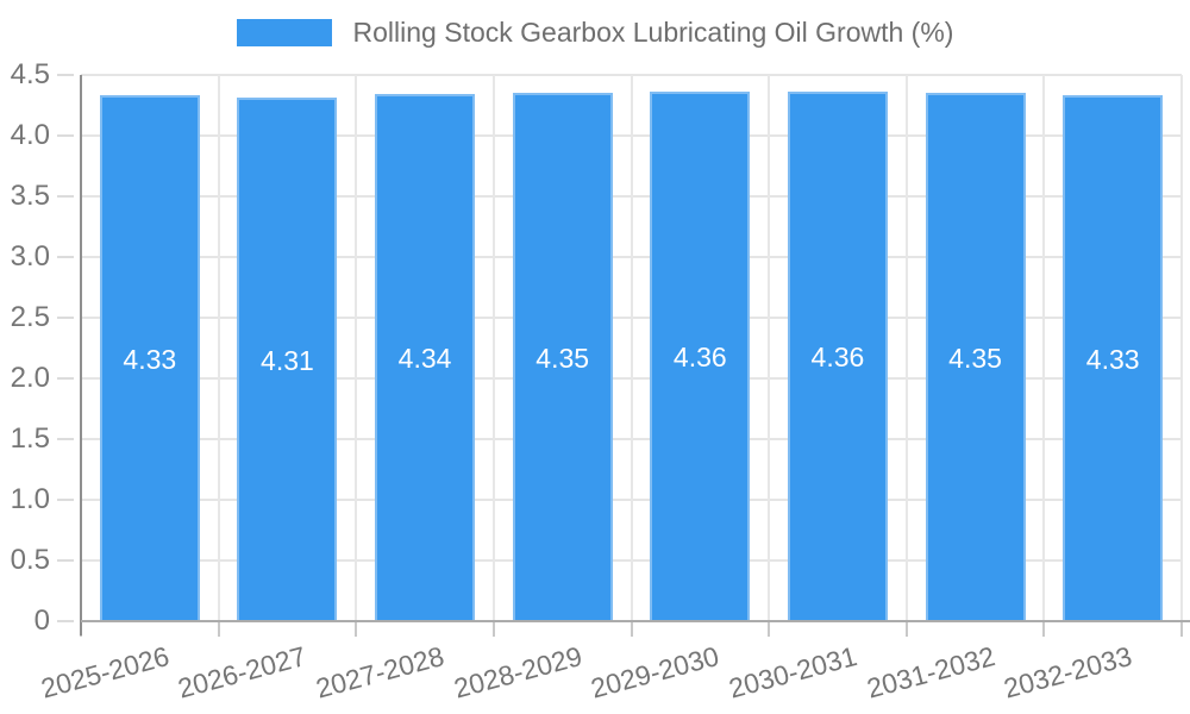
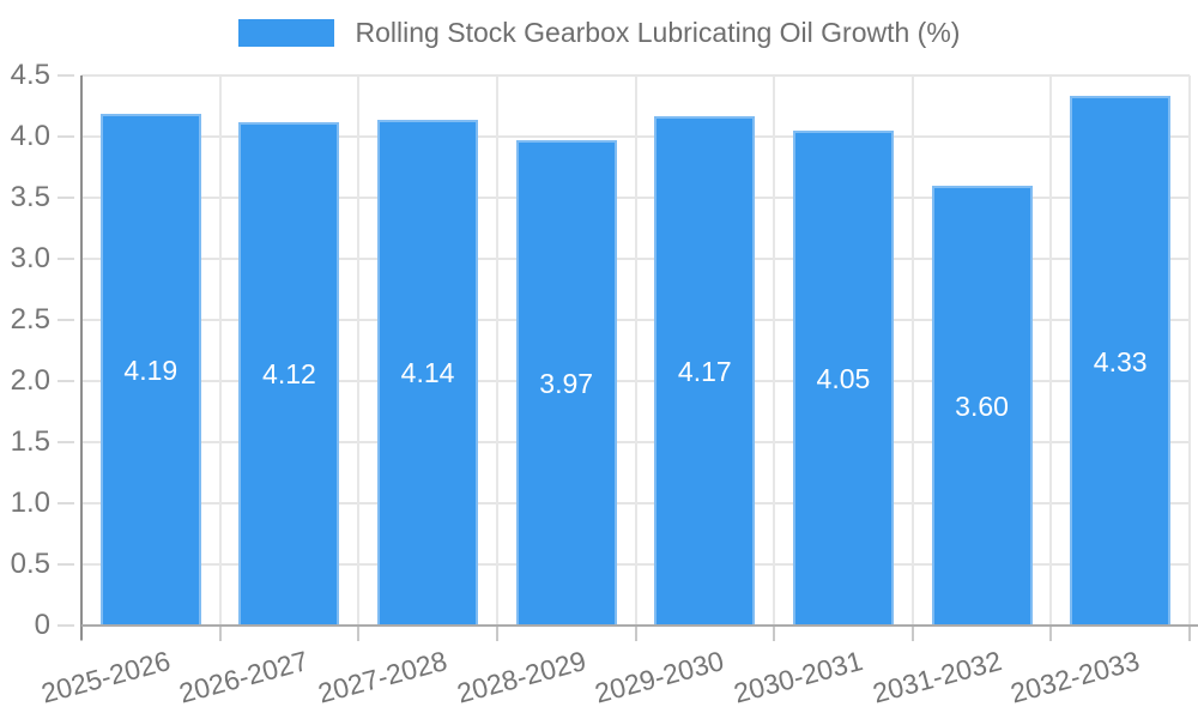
2025-2026: 4.33 -> 4.19
2026-2027: 4.31 -> 4.12
2027-2028: 4.34 -> 4.14
2028-2029: 4.35 -> 3.97
2029-2030: 4.36 -> 4.17
2030-2031: 4.36 -> 4.05
2031-2032: 4.35 -> 3.60
